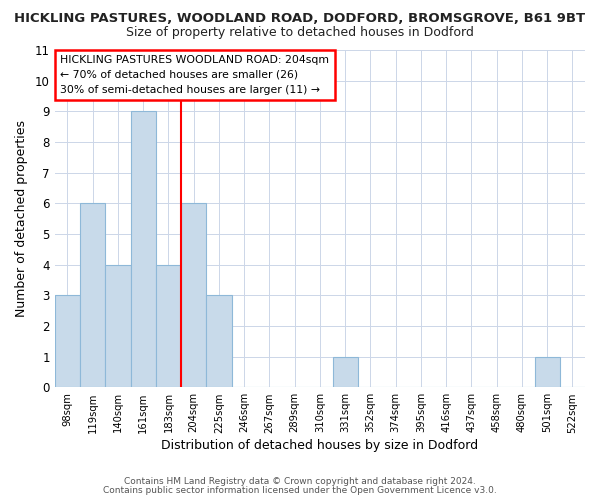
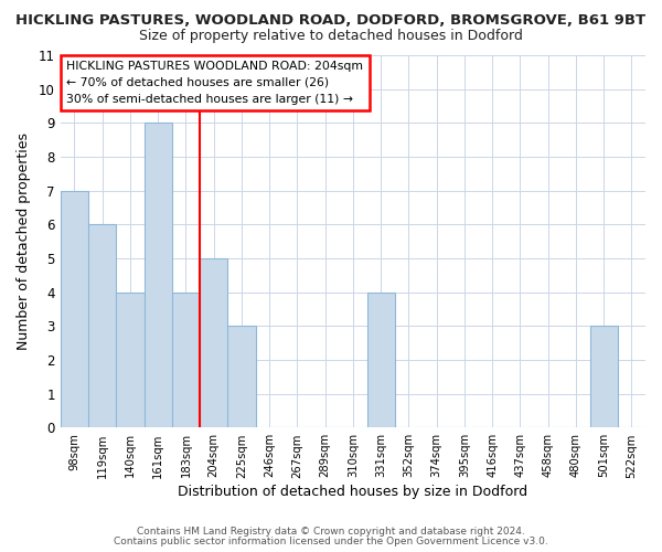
98sqm: 3 -> 7
204sqm: 6 -> 5
331sqm: 1 -> 4
501sqm: 1 -> 3
